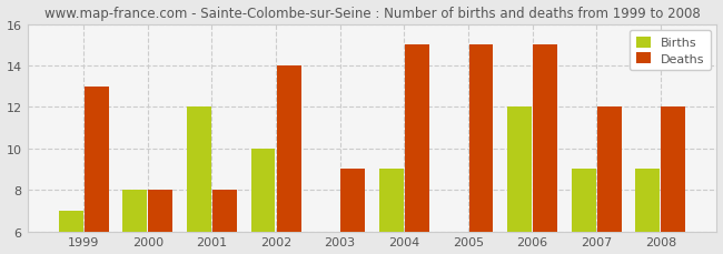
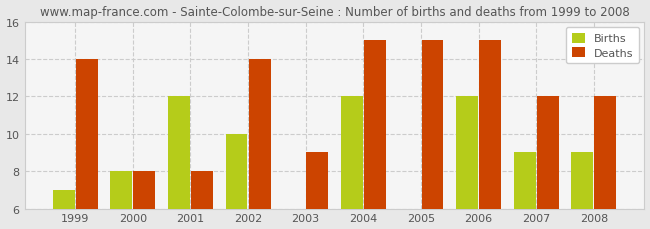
Deaths/1999: 13 -> 14
Births/2004: 9 -> 12
